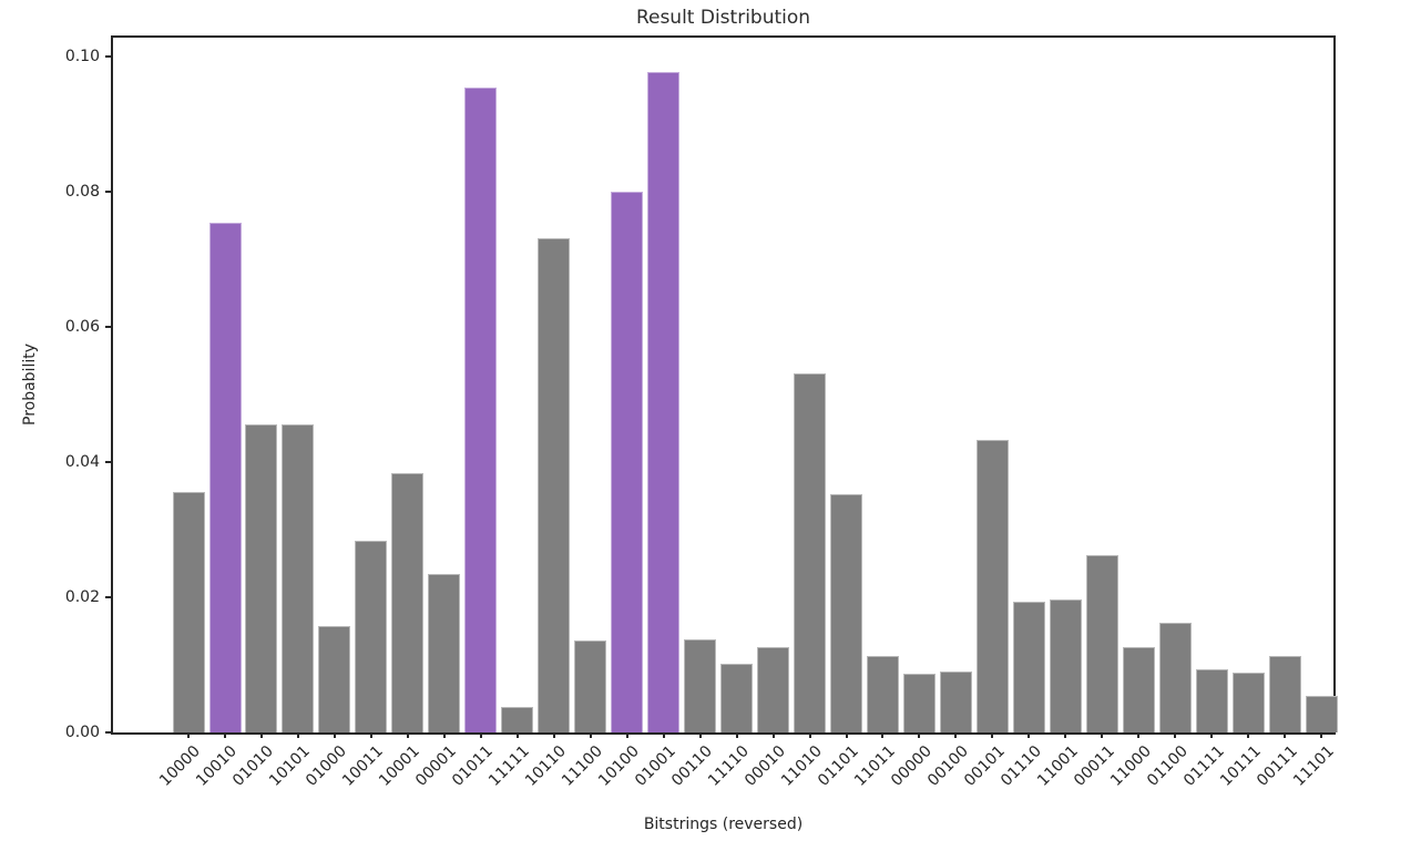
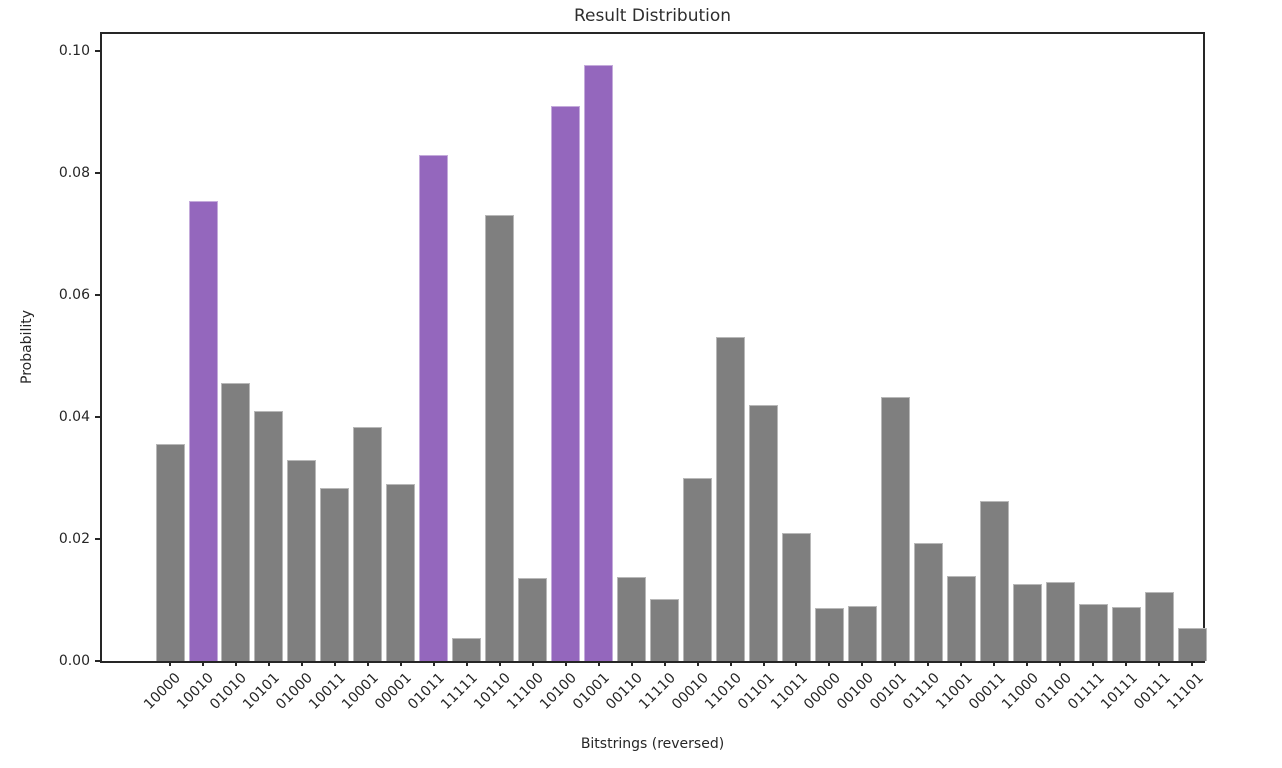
10101: 0.046 -> 0.041
01000: 0.016 -> 0.033
00001: 0.023 -> 0.029
01011: 0.096 -> 0.083
10100: 0.080 -> 0.091
00010: 0.013 -> 0.030
01101: 0.035 -> 0.042
11011: 0.011 -> 0.021
11001: 0.020 -> 0.014
01100: 0.016 -> 0.013
